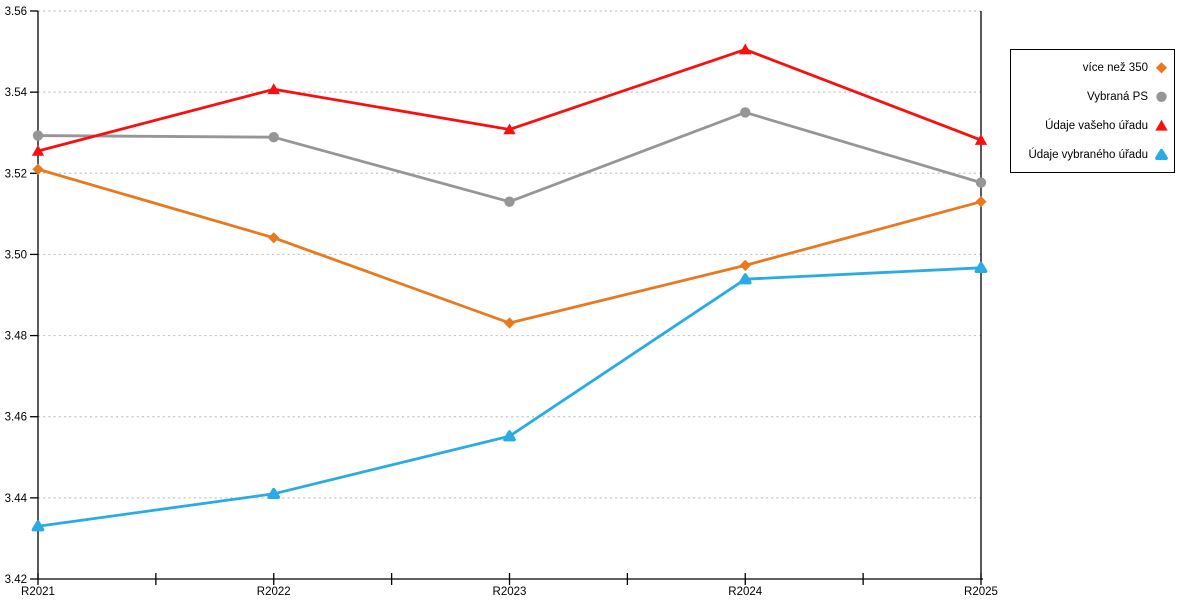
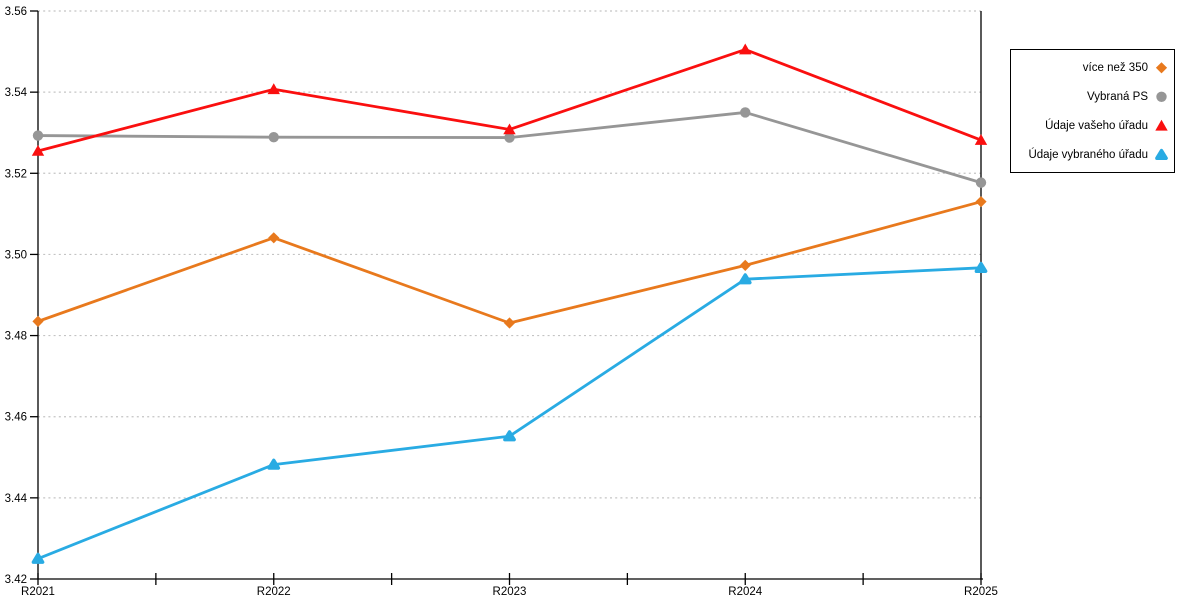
více než 350/R2021: 3.521 -> 3.483
Údaje vybraného úřadu/R2021: 3.433 -> 3.425
Údaje vybraného úřadu/R2022: 3.441 -> 3.448
Vybraná PS/R2023: 3.513 -> 3.529
